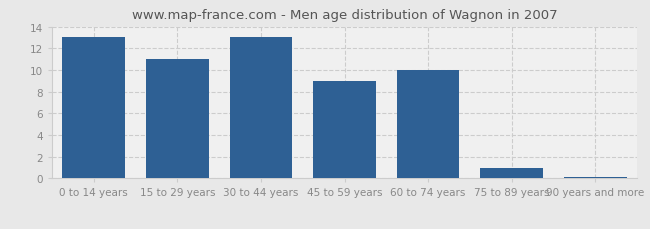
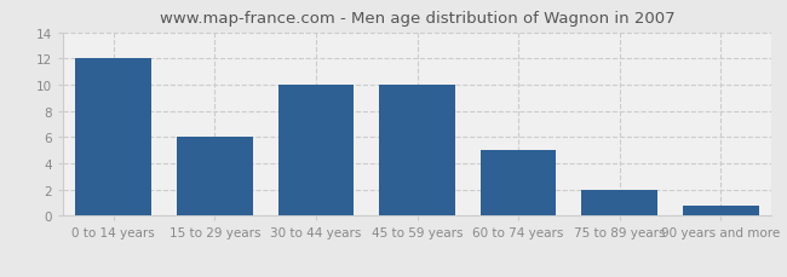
0 to 14 years: 13.0 -> 12.0
15 to 29 years: 11.0 -> 6.0
30 to 44 years: 13.0 -> 10.0
45 to 59 years: 9.0 -> 10.0
60 to 74 years: 10.0 -> 5.0
75 to 89 years: 1.0 -> 2.0
90 years and more: 0.1 -> 0.8
